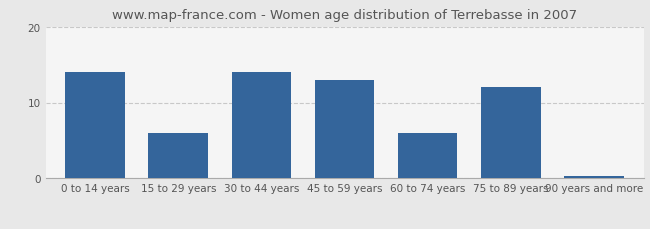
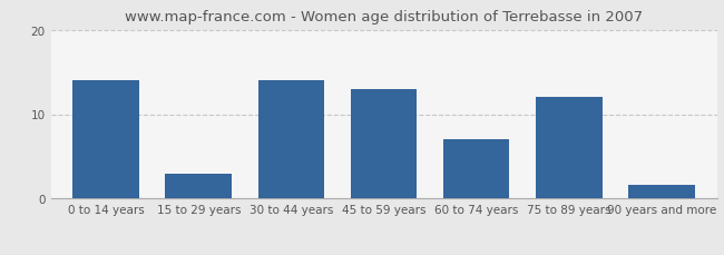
15 to 29 years: 6.0 -> 3.0
60 to 74 years: 6.0 -> 7.0
90 years and more: 0.3 -> 1.6
